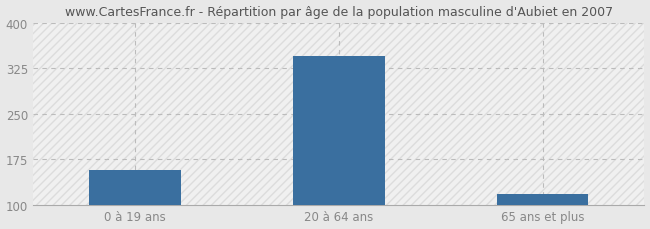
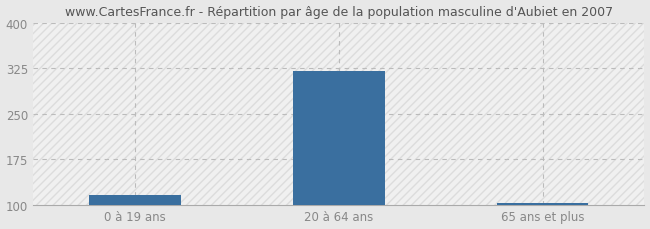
0 à 19 ans: 158 -> 116
20 à 64 ans: 346 -> 320
65 ans et plus: 118 -> 103
